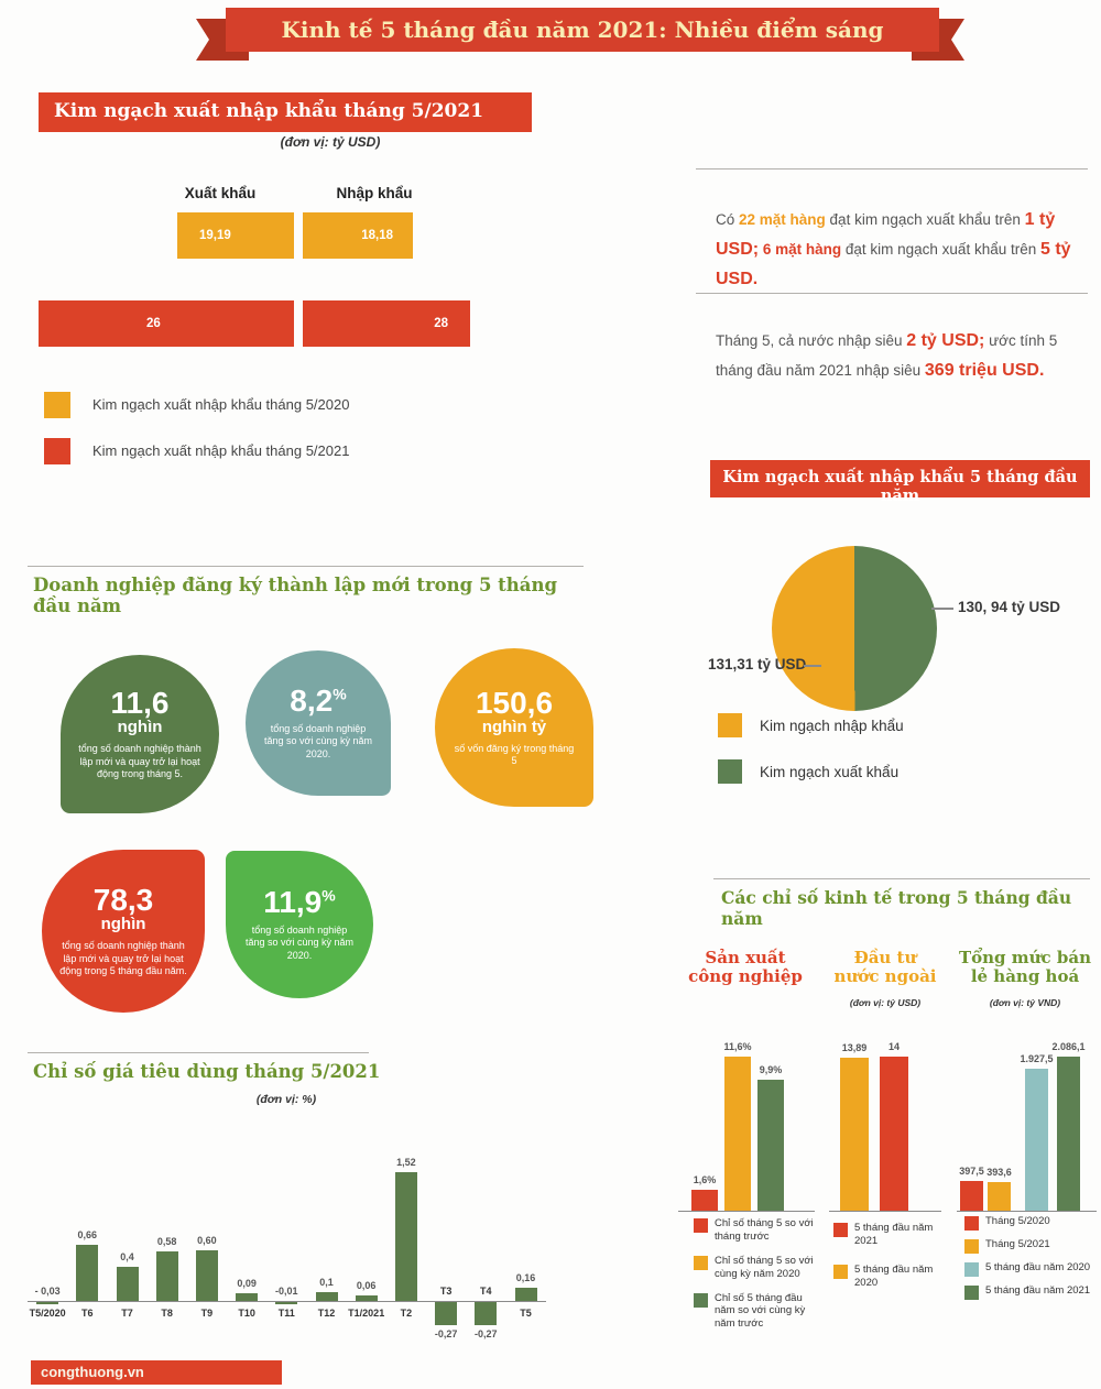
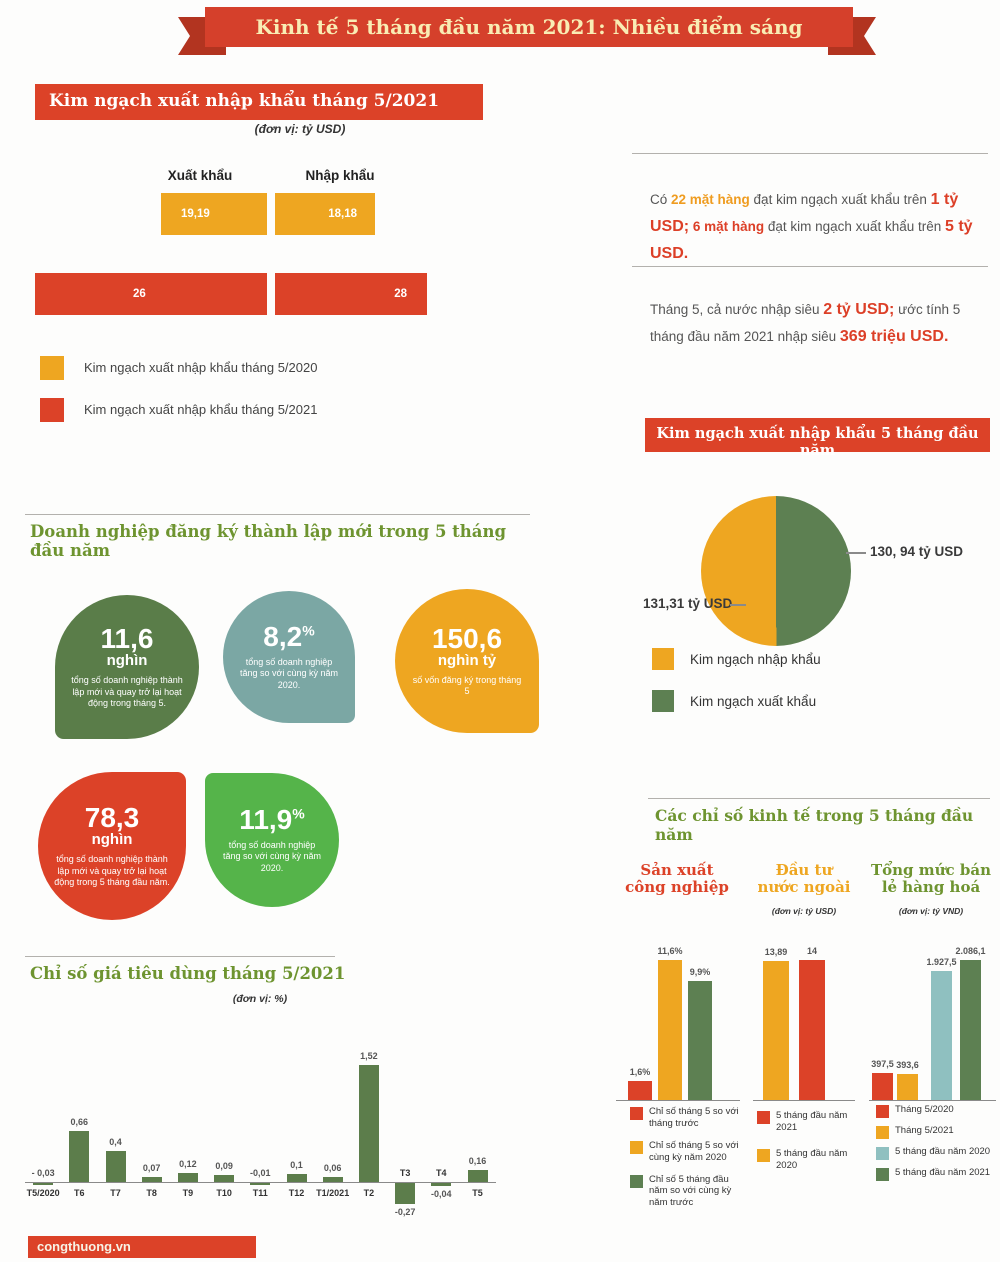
Chỉ số giá tiêu dùng tháng 5/2021/T8: 0,58 -> 0,07
Chỉ số giá tiêu dùng tháng 5/2021/T9: 0,60 -> 0,12
Chỉ số giá tiêu dùng tháng 5/2021/T4: -0,27 -> -0,04
